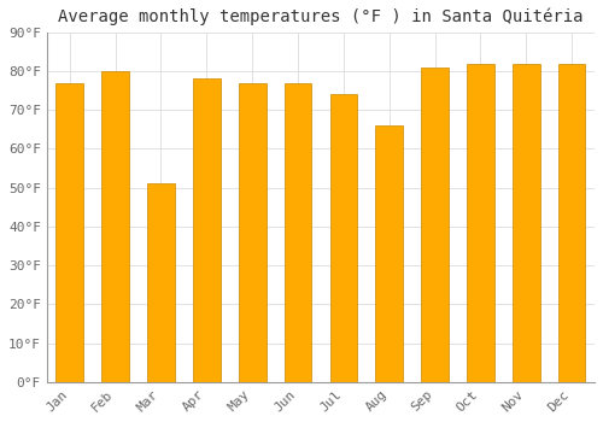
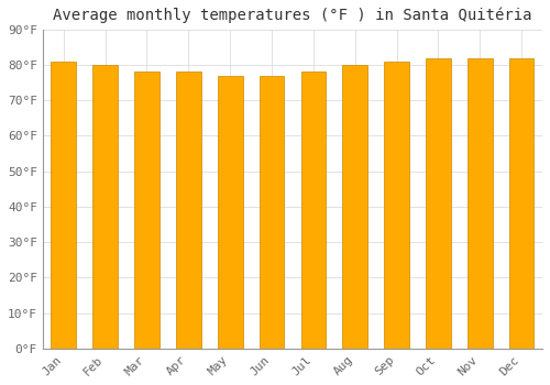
Jan: 77°F -> 81°F
Mar: 51°F -> 78°F
Jul: 74°F -> 78°F
Aug: 66°F -> 80°F
